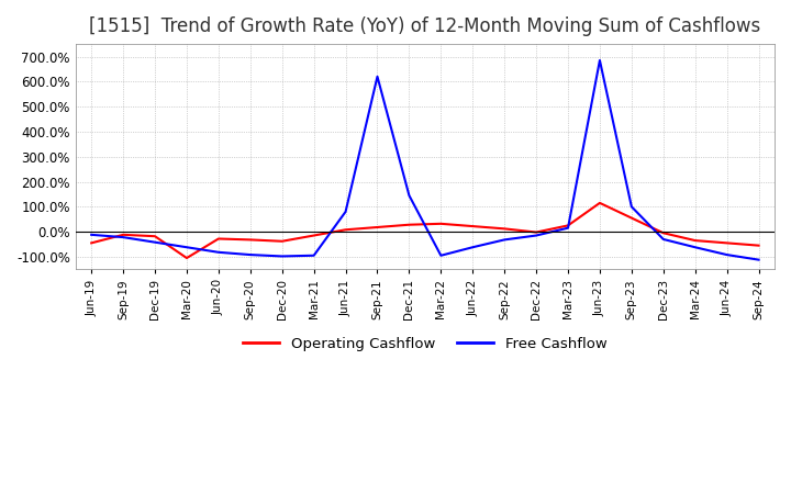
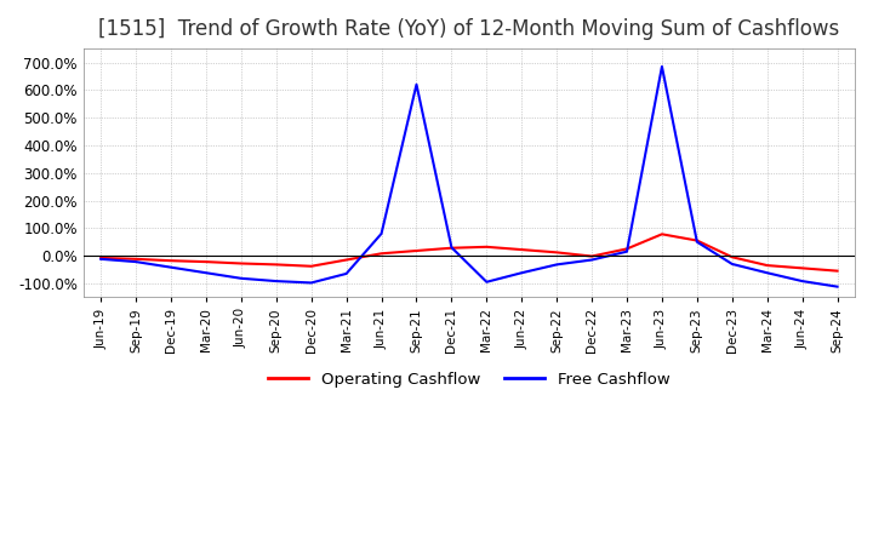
Operating Cashflow/Jun-19: -45% -> -8%
Operating Cashflow/Mar-20: -105% -> -22%
Free Cashflow/Mar-21: -95% -> -65%
Free Cashflow/Dec-21: 145% -> 30%
Operating Cashflow/Jun-23: 115% -> 78%
Free Cashflow/Sep-23: 100% -> 50%
